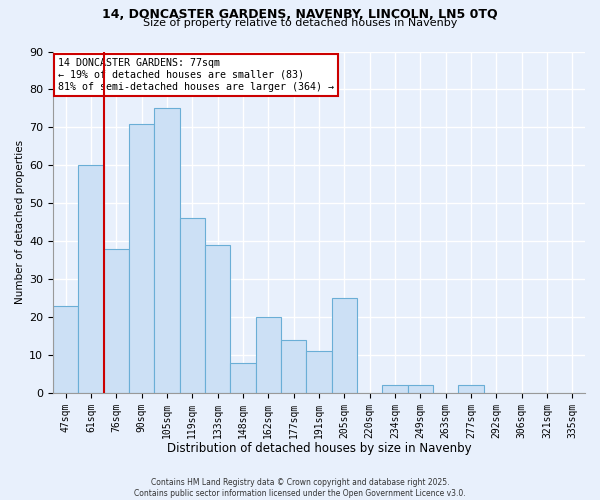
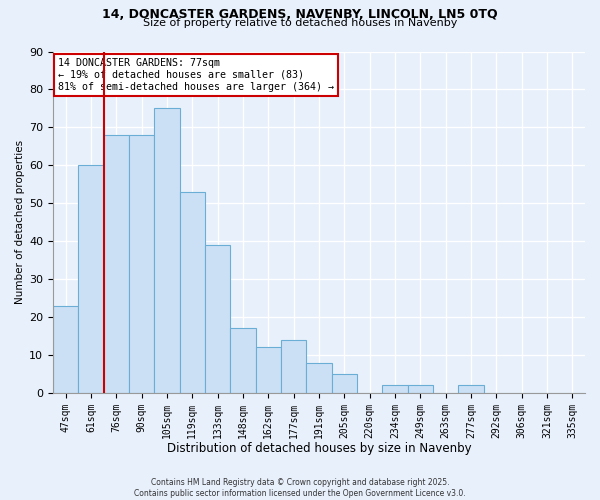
76sqm: 38 -> 68
90sqm: 71 -> 68
119sqm: 46 -> 53
148sqm: 8 -> 17
162sqm: 20 -> 12
191sqm: 11 -> 8
205sqm: 25 -> 5
